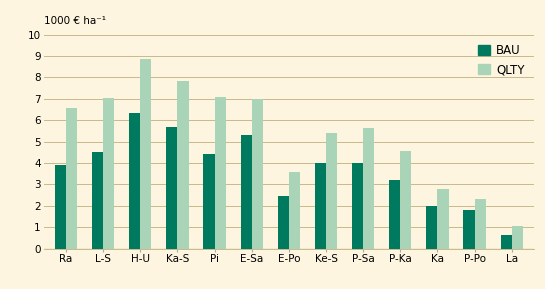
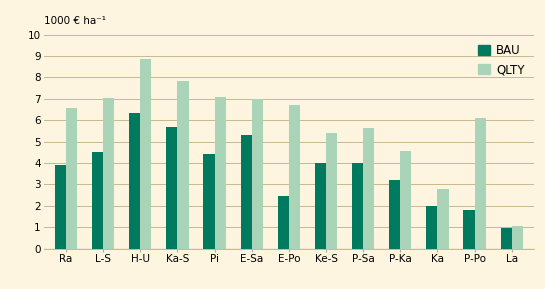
QLTY/E-Po: 3.60 -> 6.70
QLTY/P-Po: 2.30 -> 6.10
BAU/La: 0.65 -> 0.95
